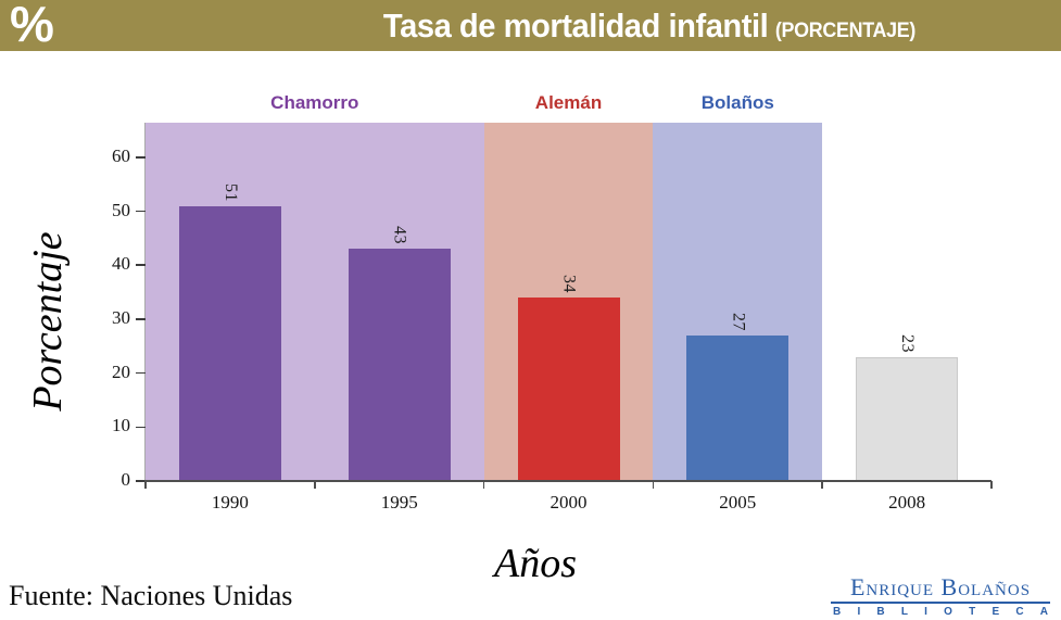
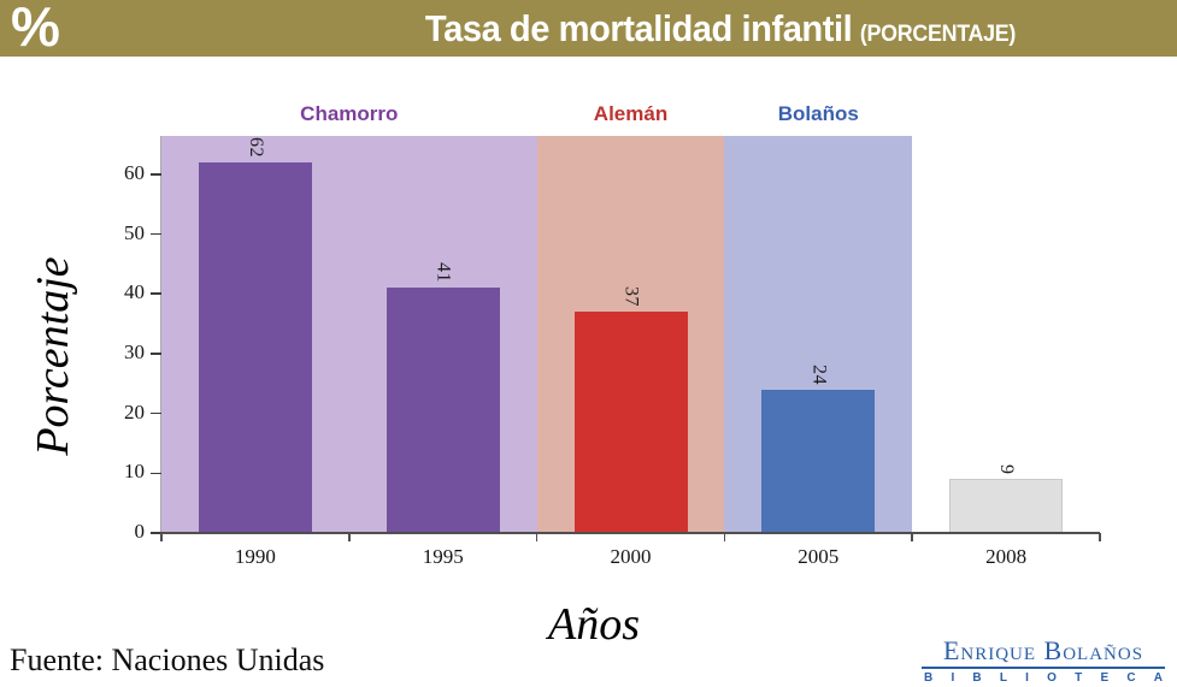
1990: 51 -> 62
1995: 43 -> 41
2000: 34 -> 37
2005: 27 -> 24
2008: 23 -> 9
